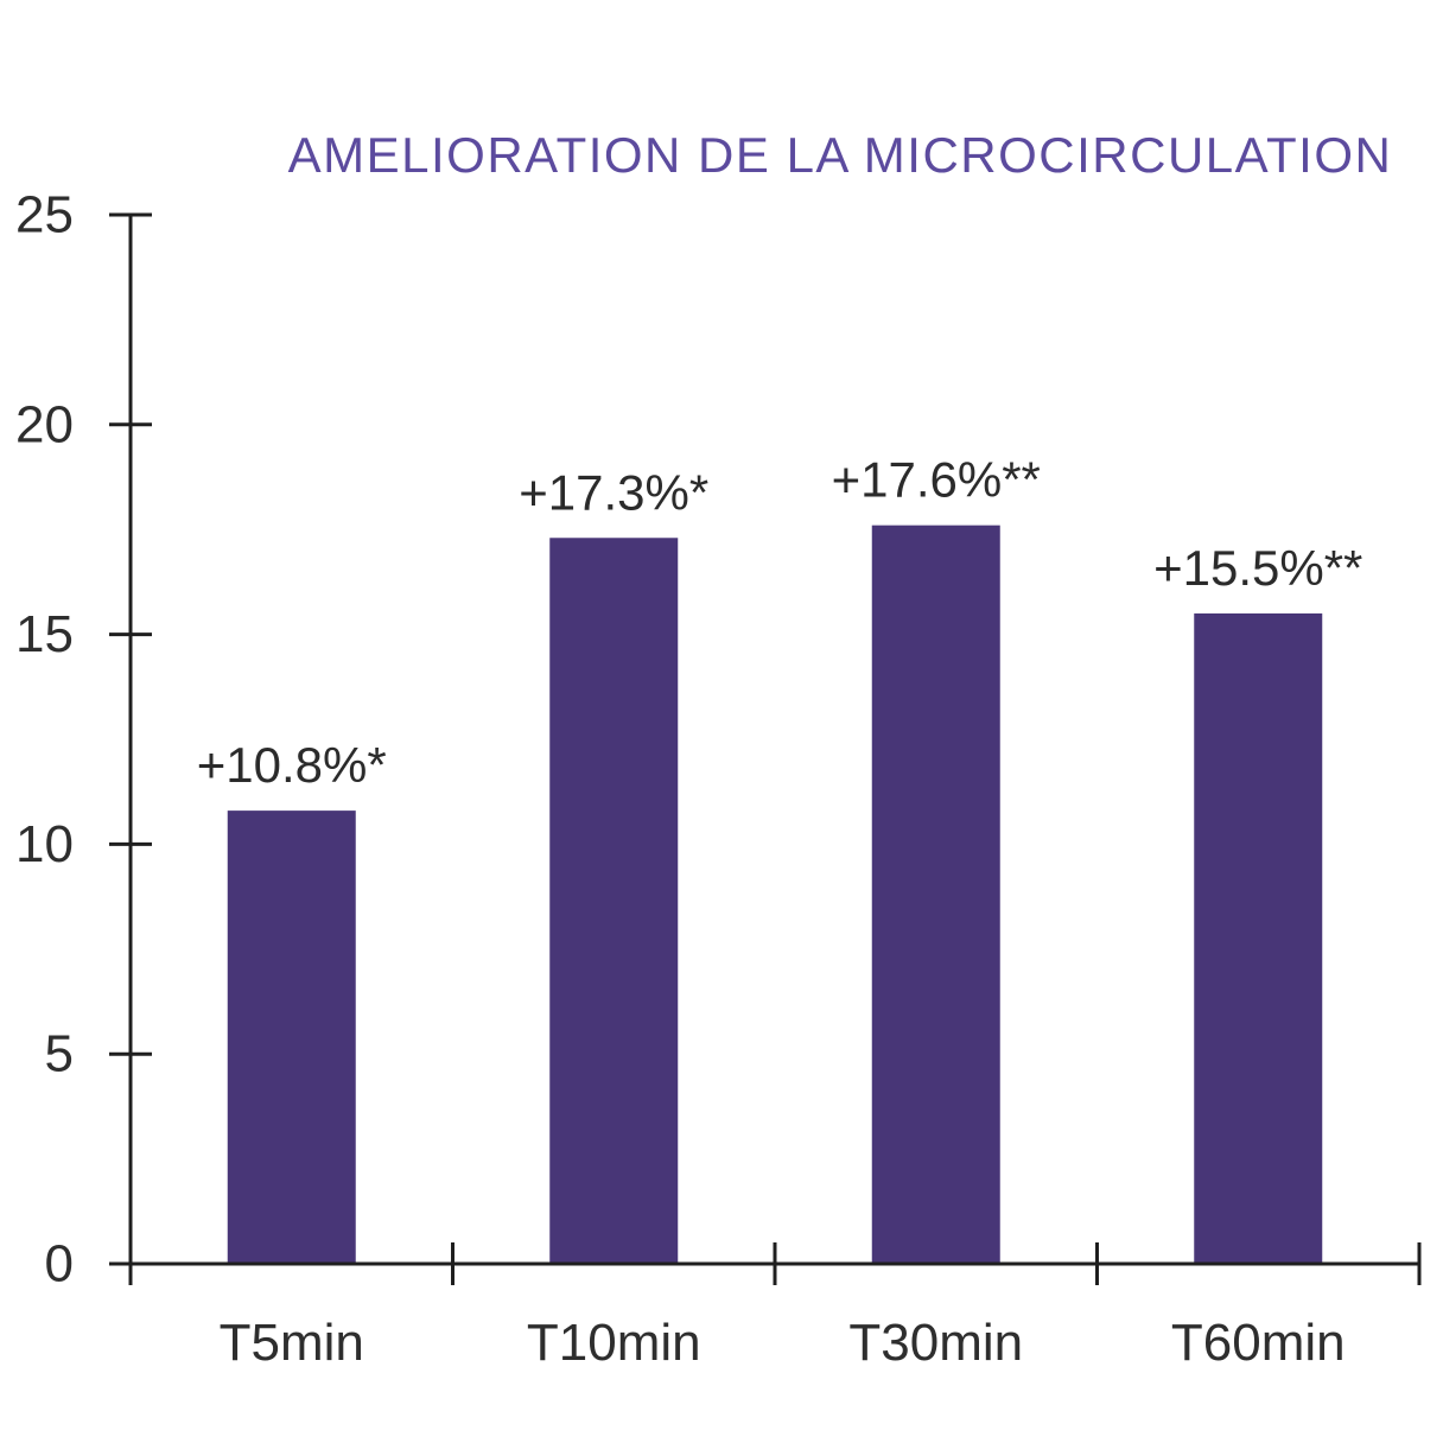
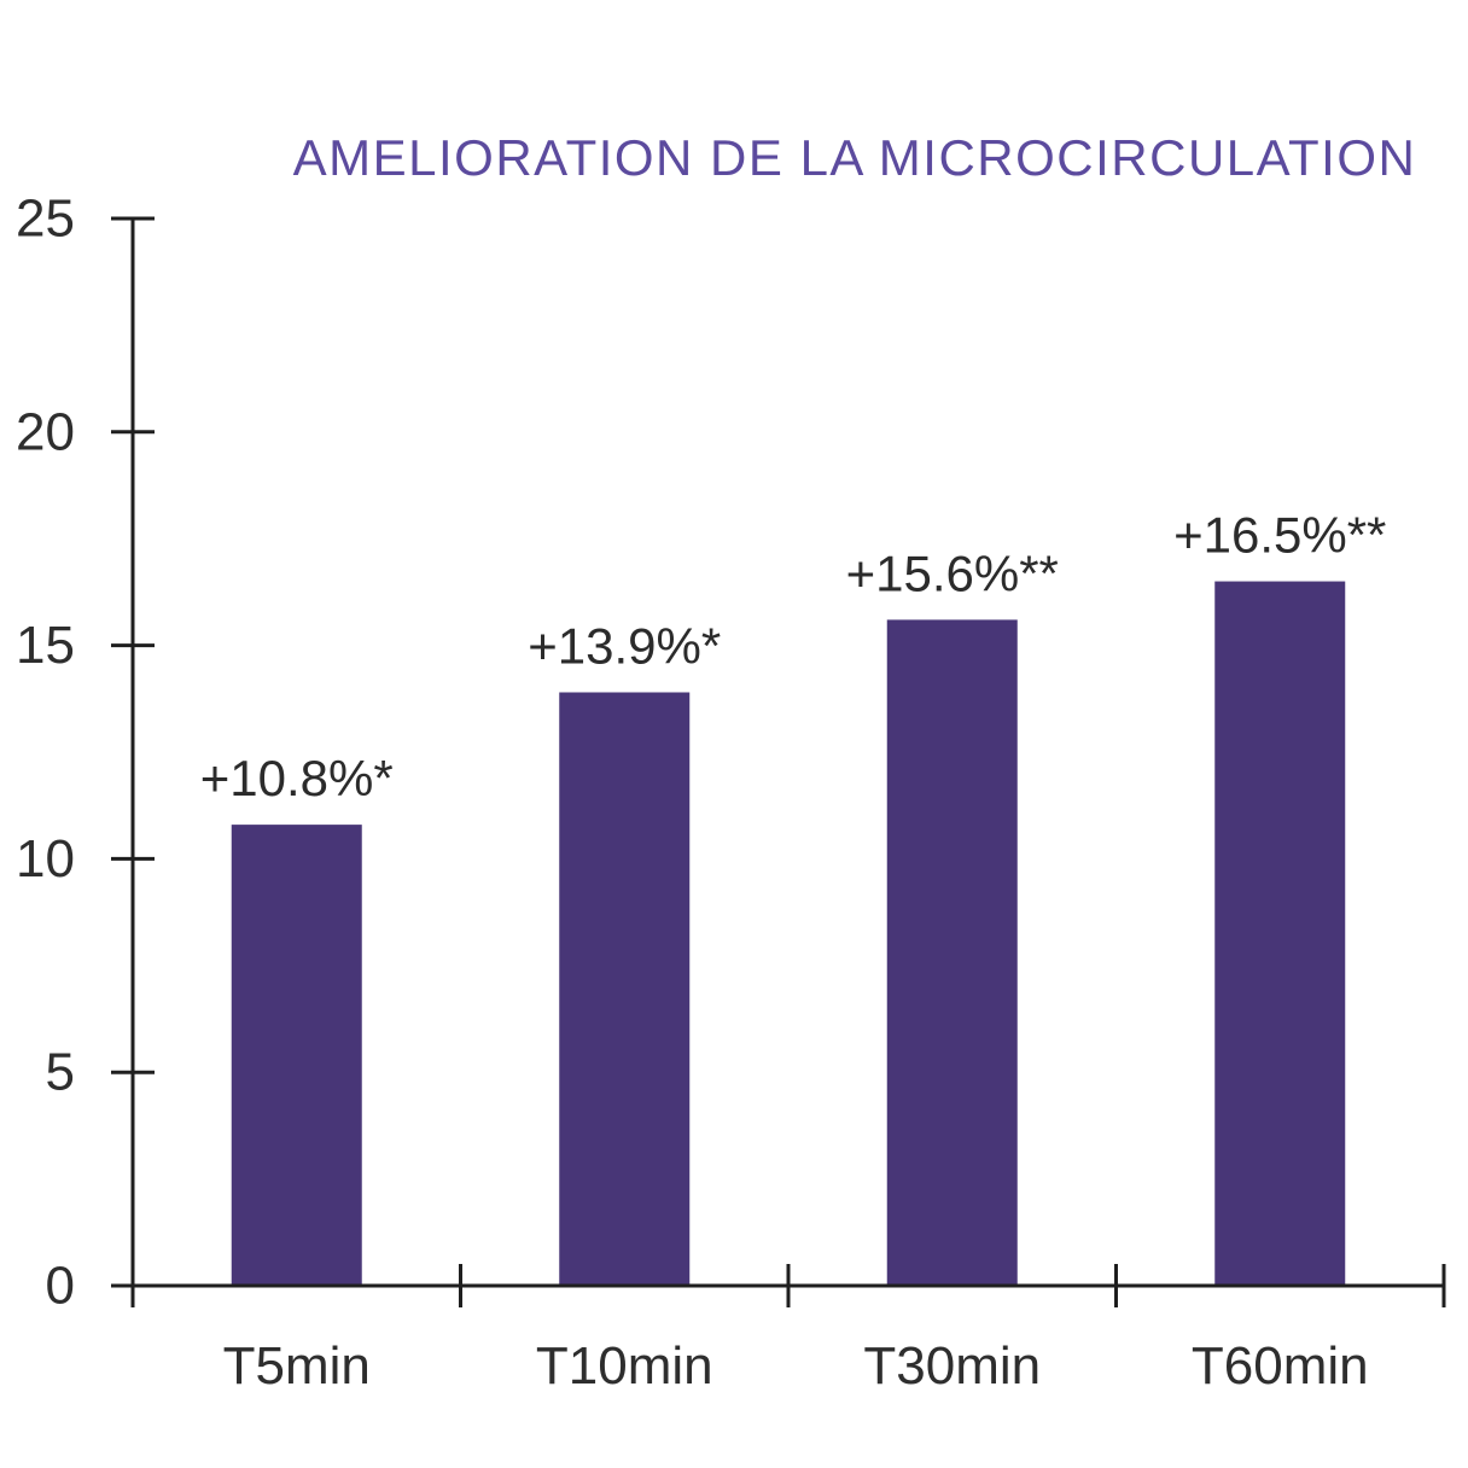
T10min: +17.3 -> +13.9
T30min: +17.6 -> +15.6
T60min: +15.5 -> +16.5
